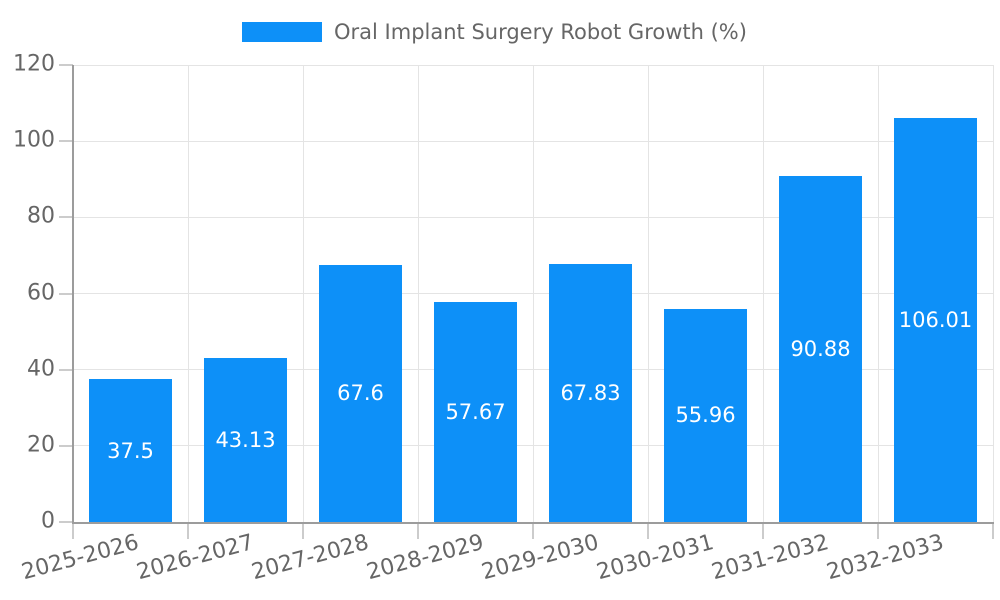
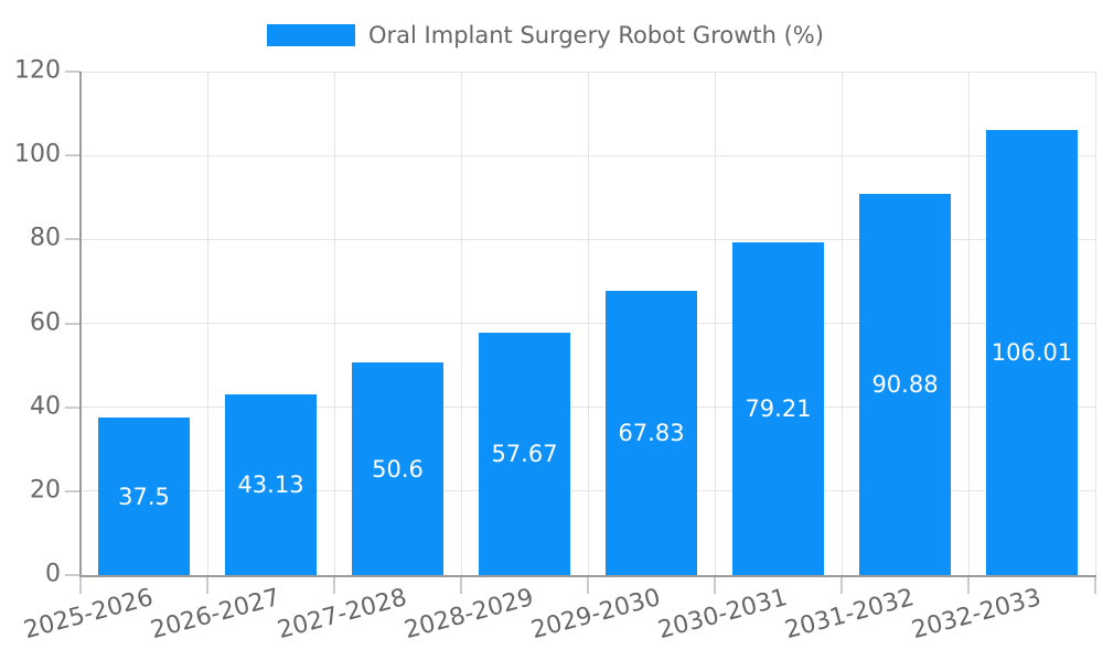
2027-2028: 67.6 -> 50.6
2030-2031: 55.96 -> 79.21
